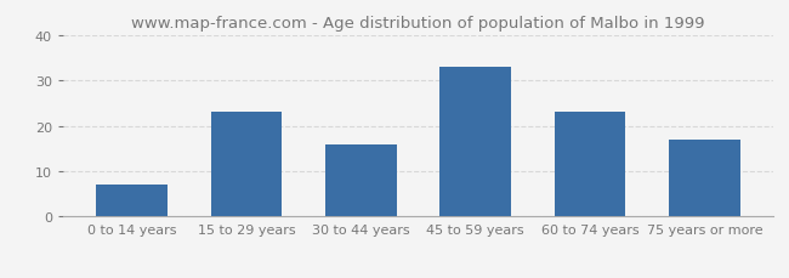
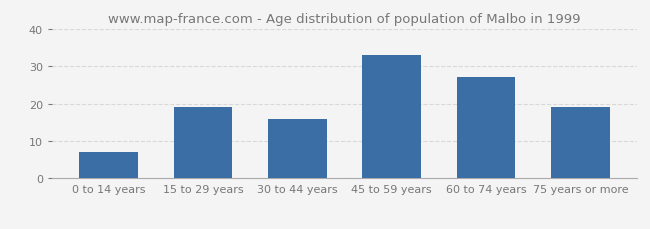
15 to 29 years: 23 -> 19
60 to 74 years: 23 -> 27
75 years or more: 17 -> 19
